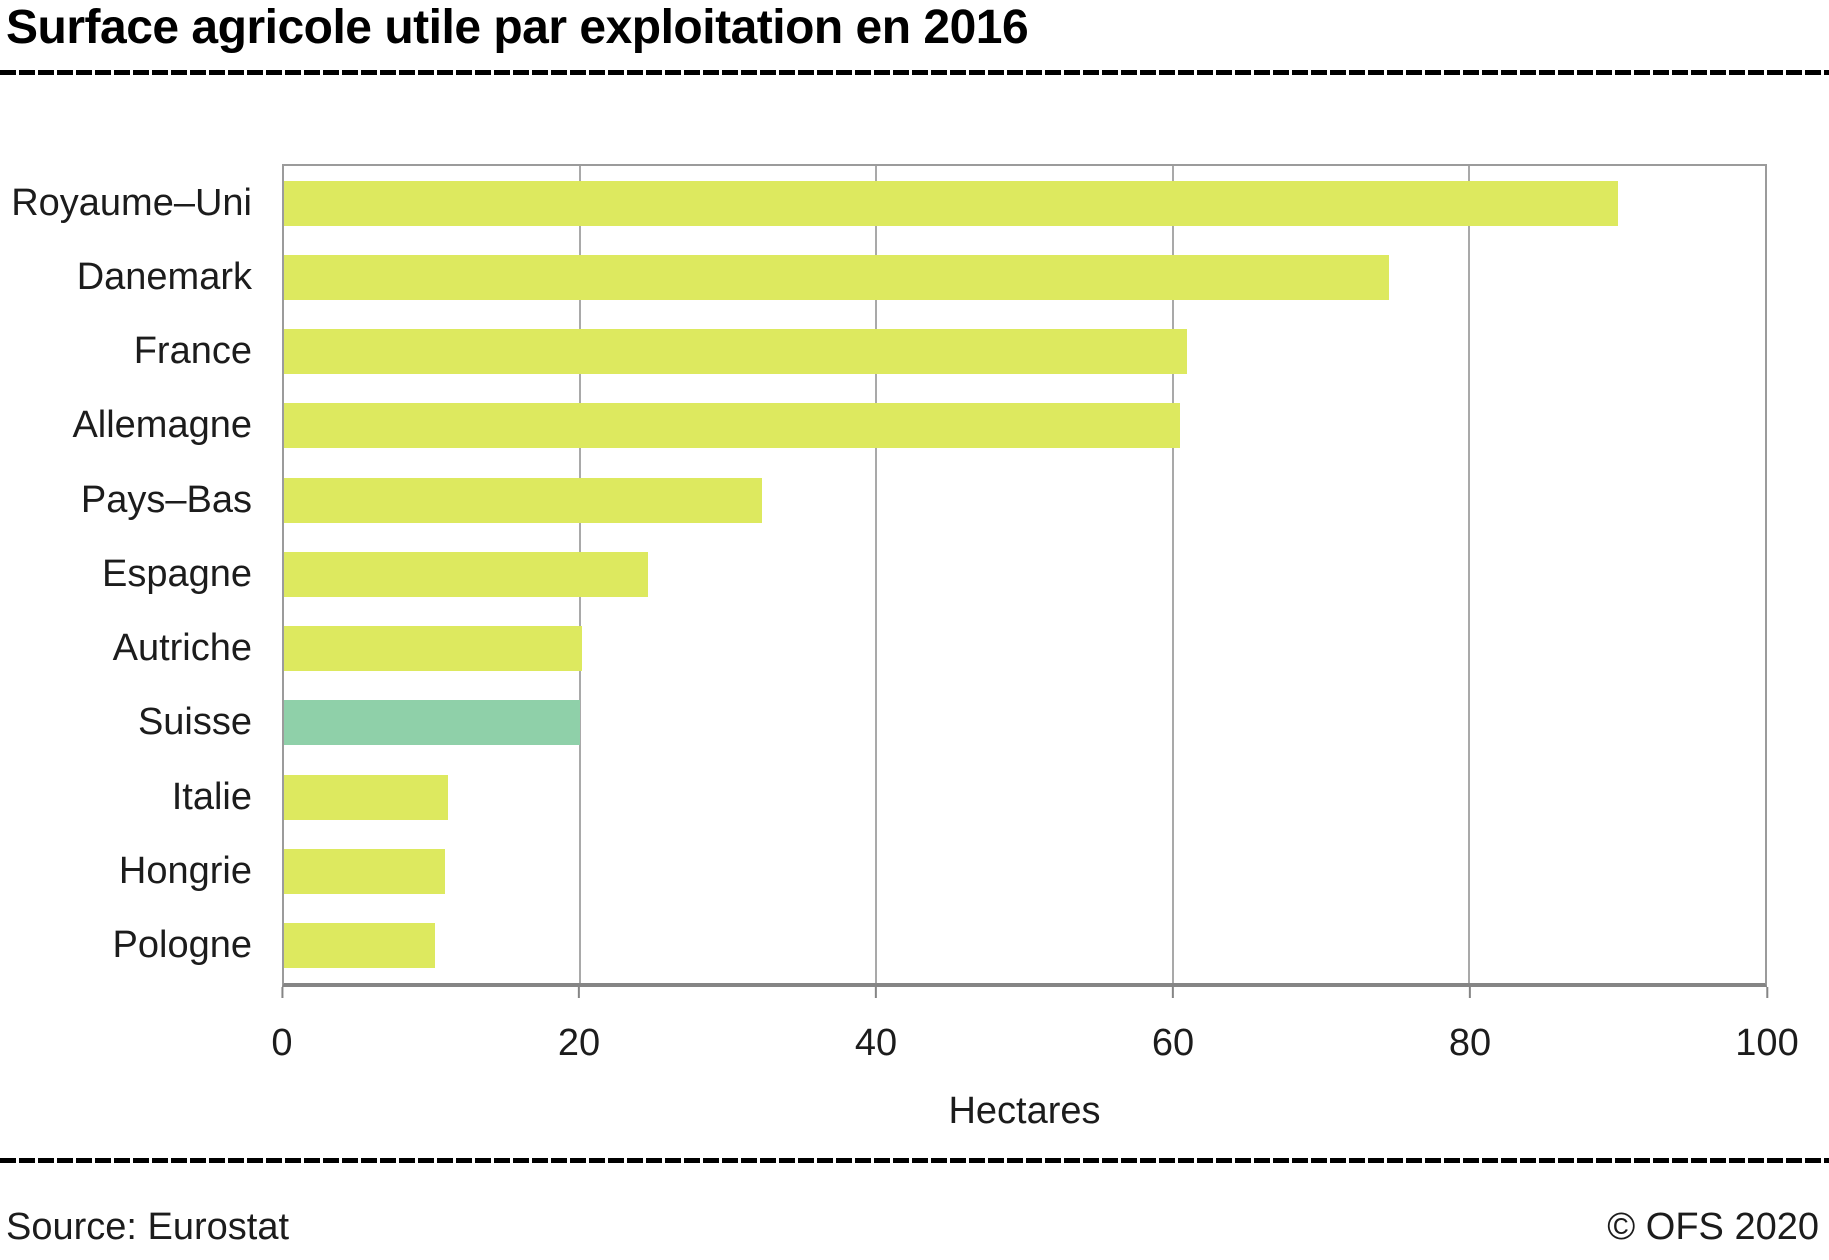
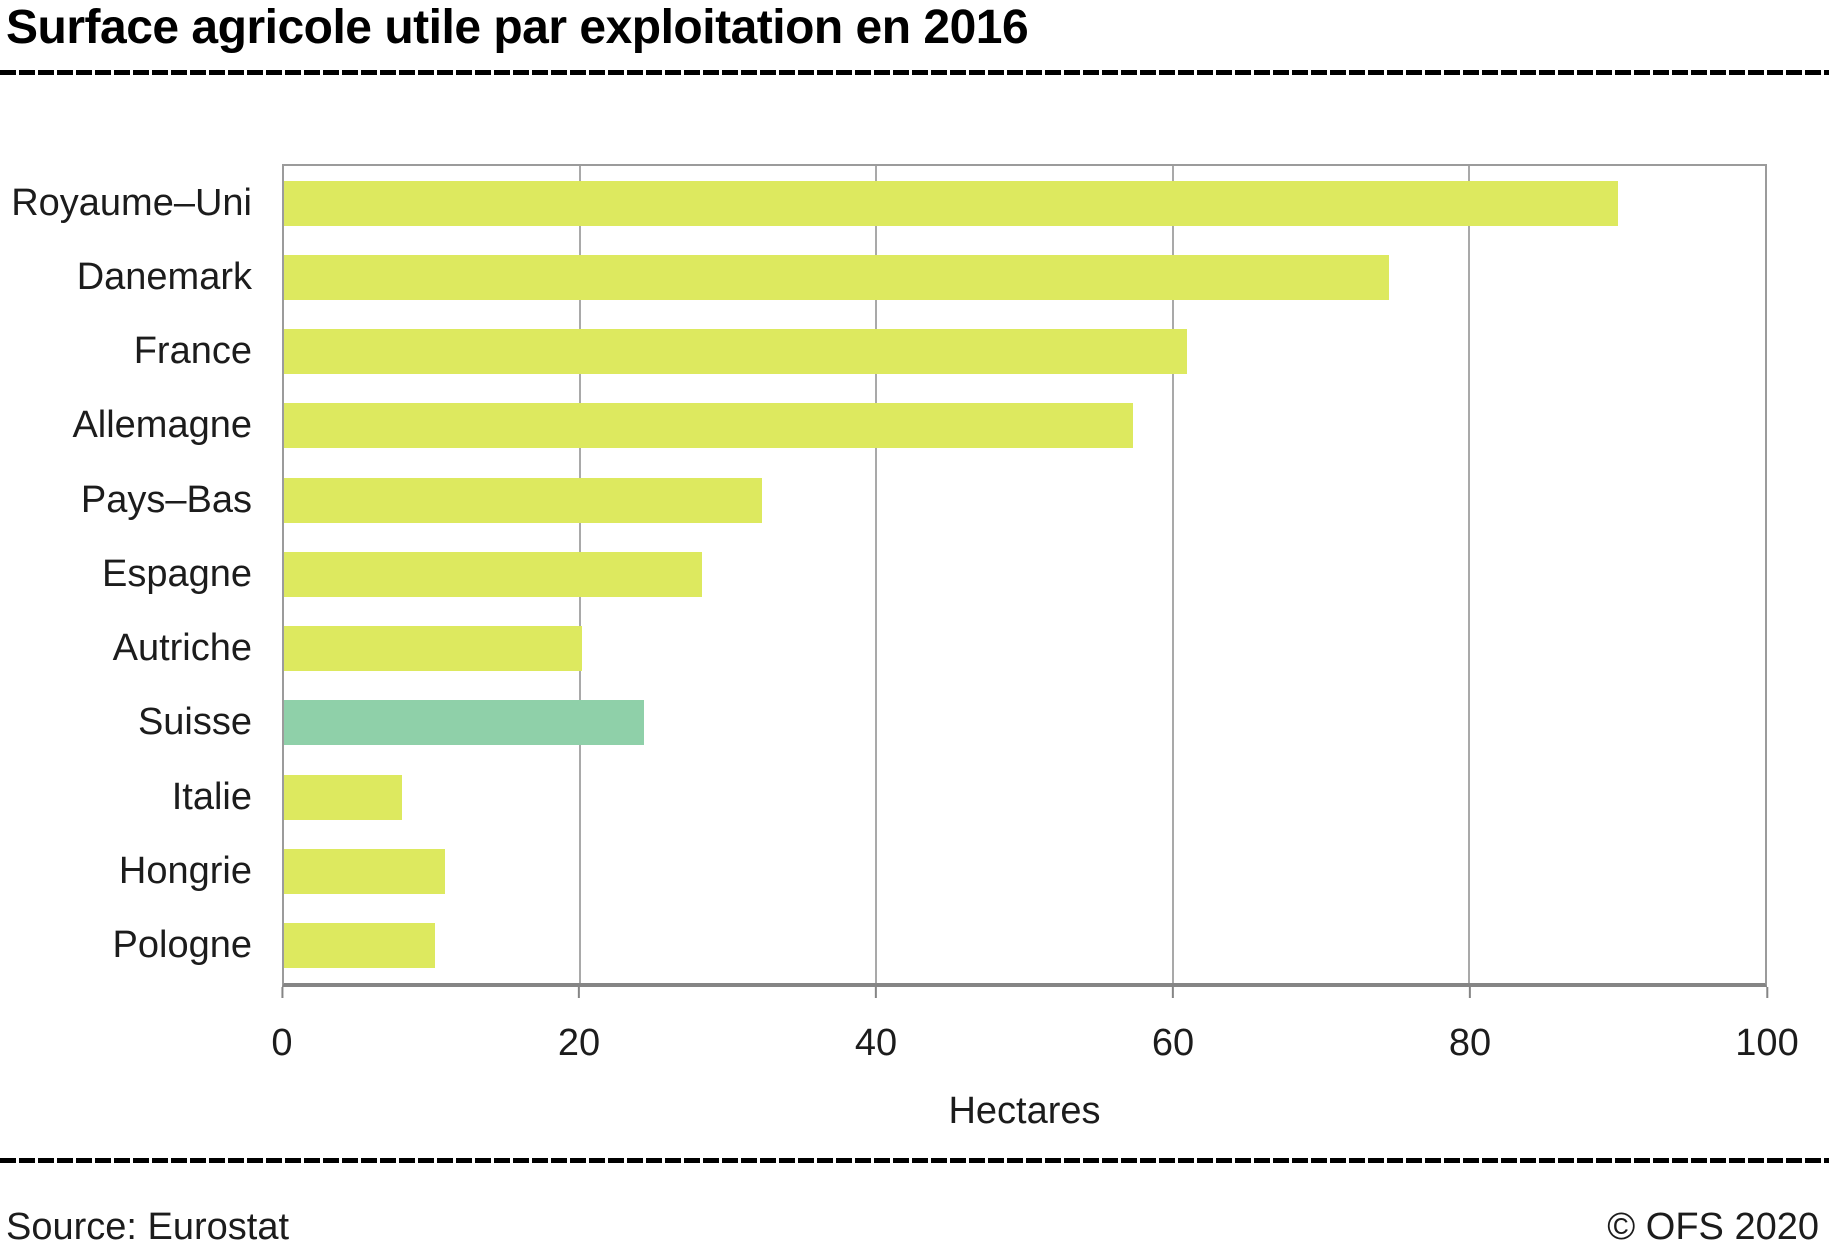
Allemagne: 60.5 -> 57.3
Espagne: 24.6 -> 28.2
Suisse: 20.0 -> 24.3
Italie: 11.1 -> 8.0
